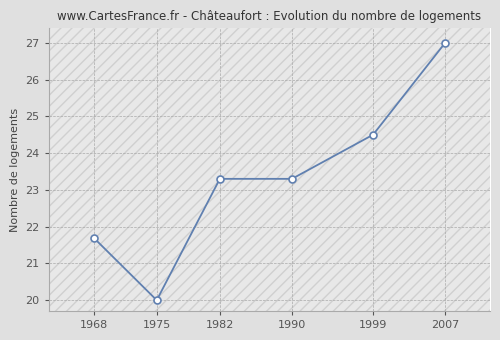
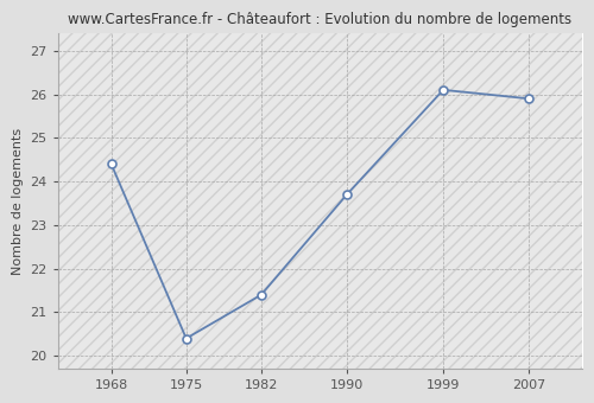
1968: 21.7 -> 24.4
1975: 20.0 -> 20.4
1982: 23.3 -> 21.4
1990: 23.3 -> 23.7
1999: 24.5 -> 26.1
2007: 27.0 -> 25.9
